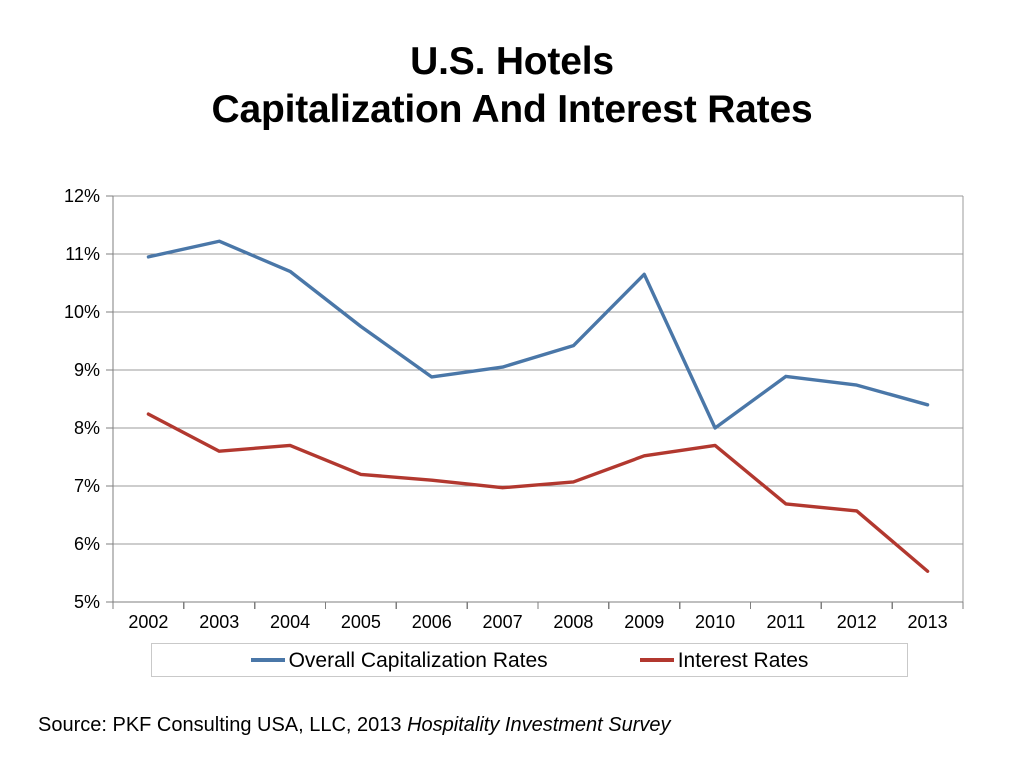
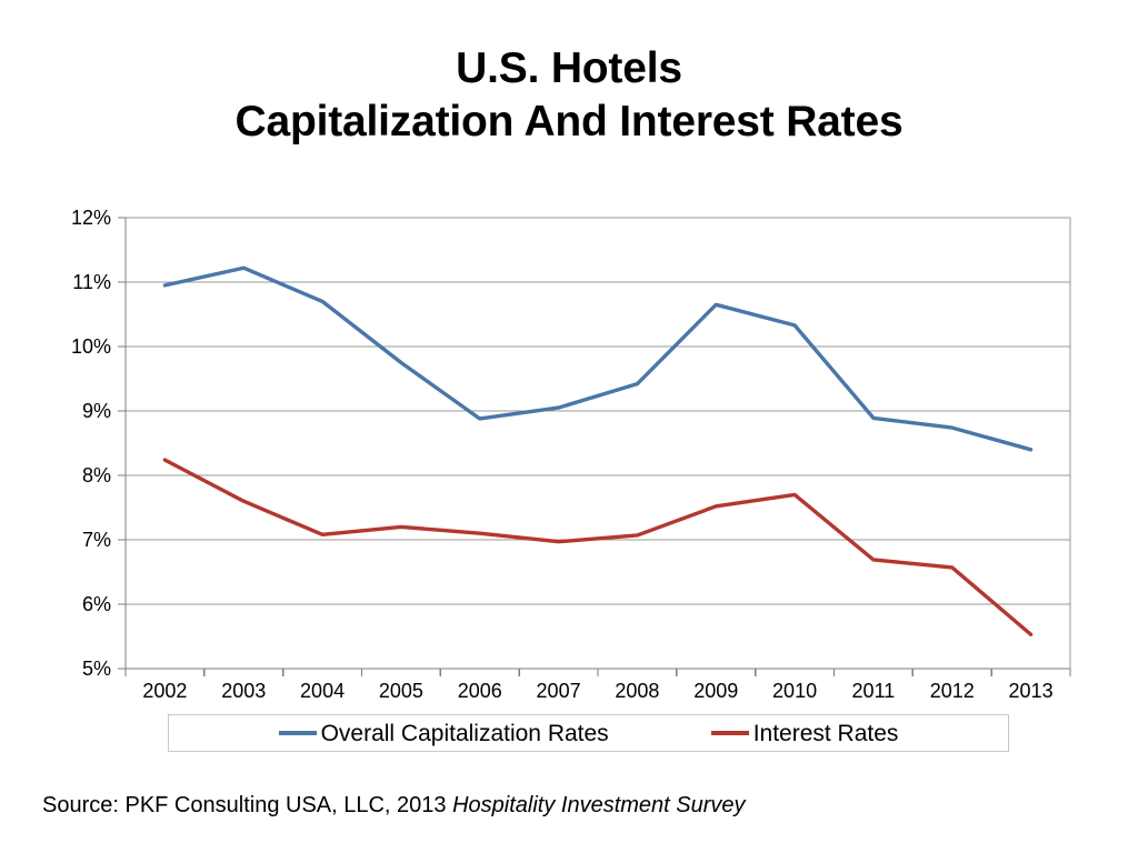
Interest Rates/2004: 7.7% -> 7.1%
Overall Capitalization Rates/2010: 8.0% -> 10.3%
